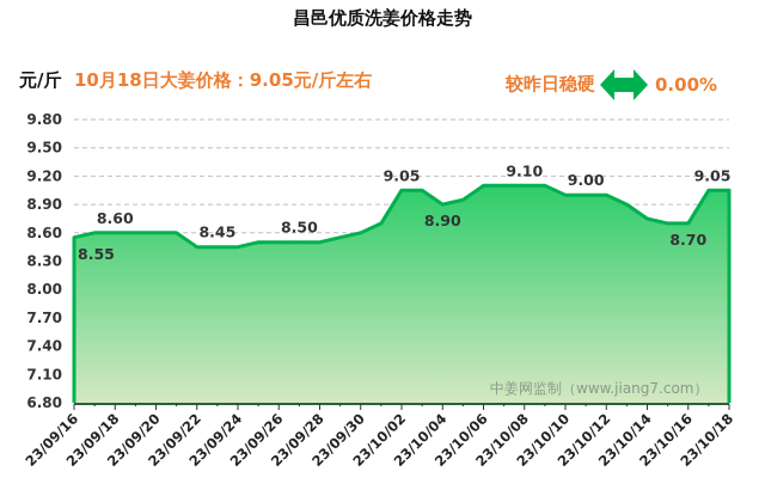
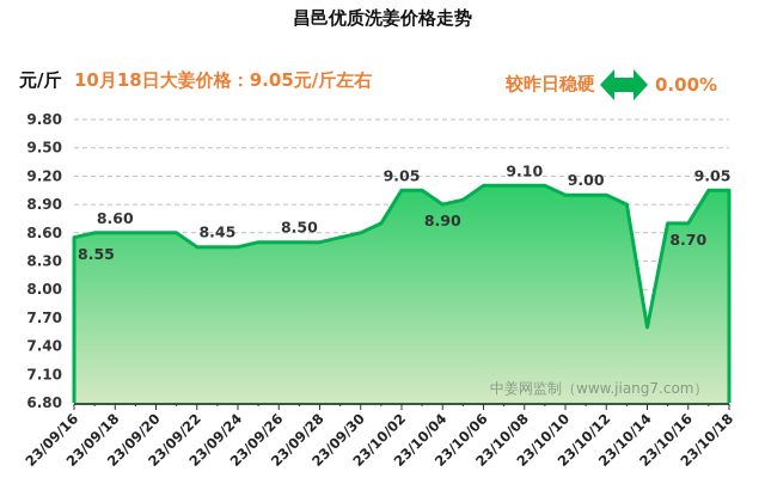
23/10/14: 8.8 -> 7.6
